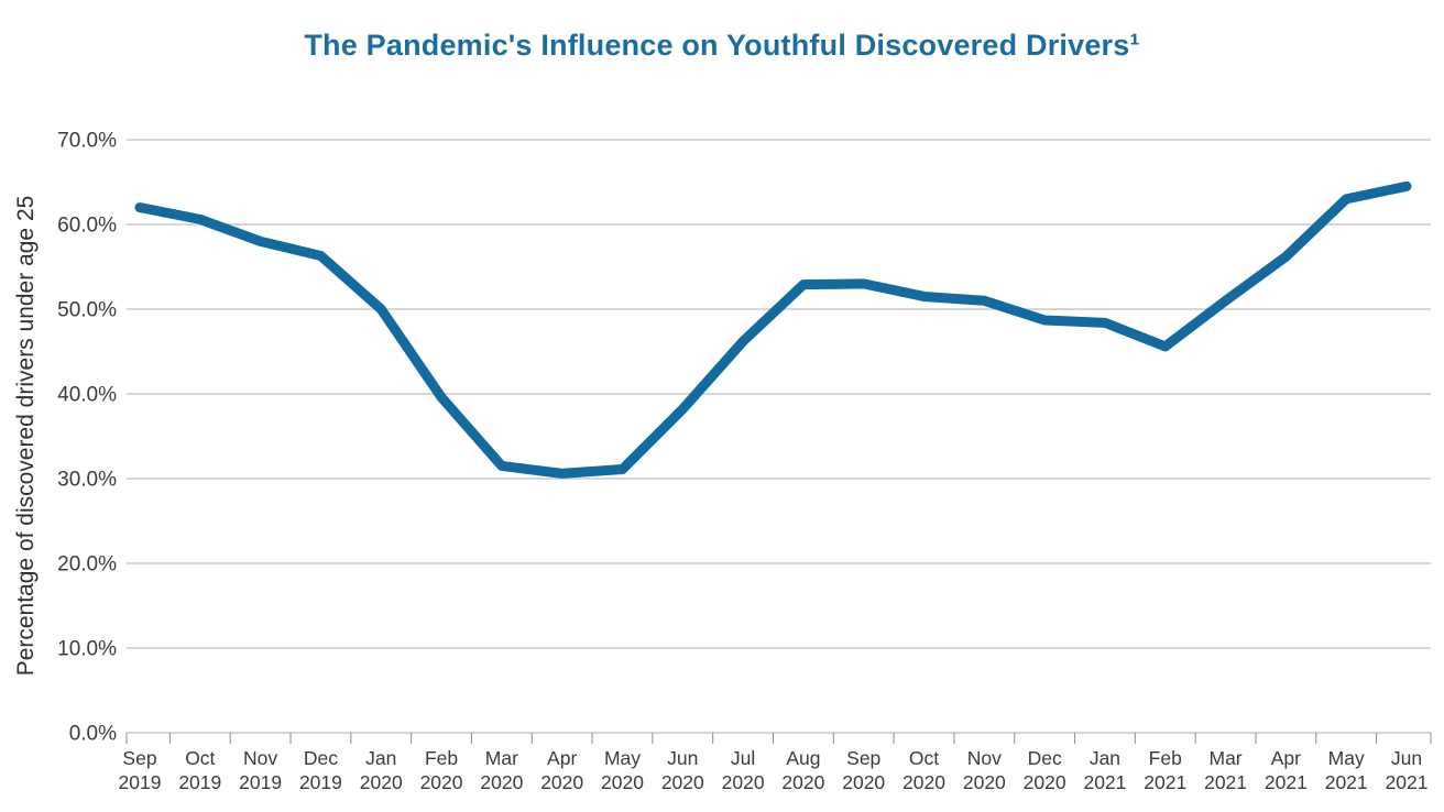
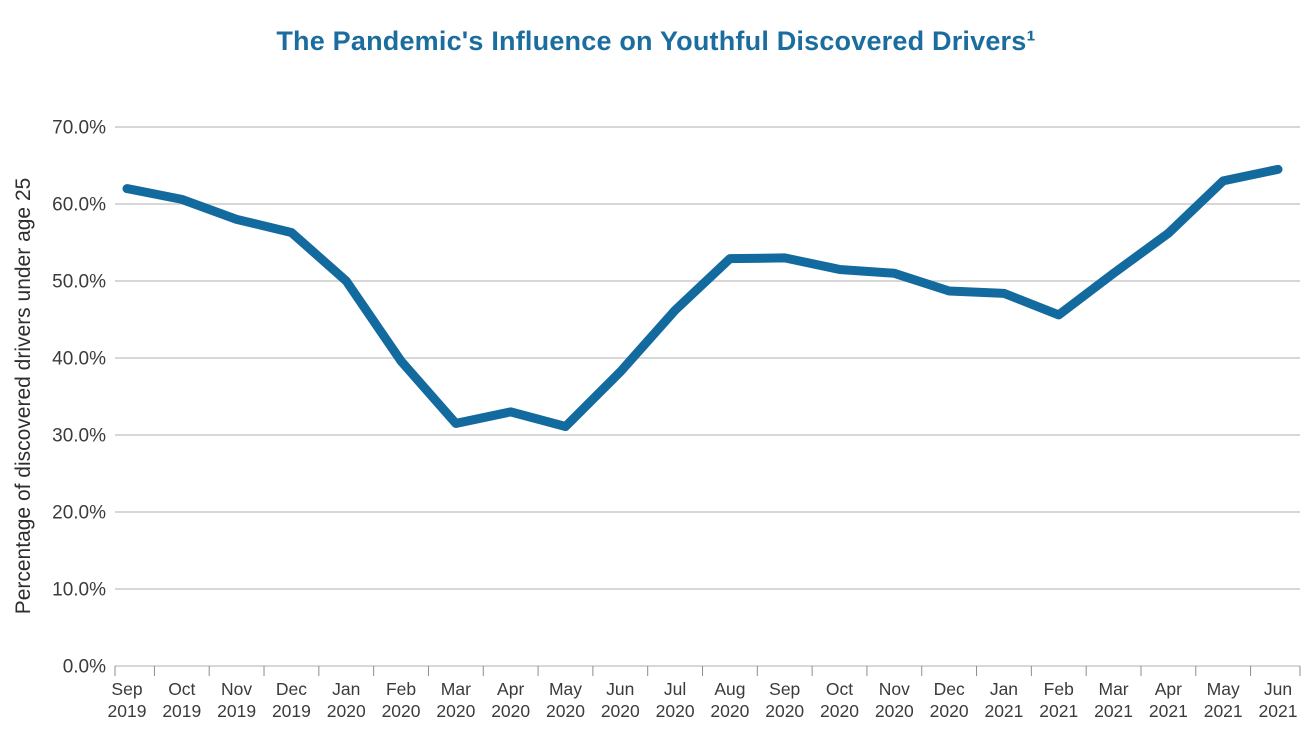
Apr 2020: 31% -> 33%
